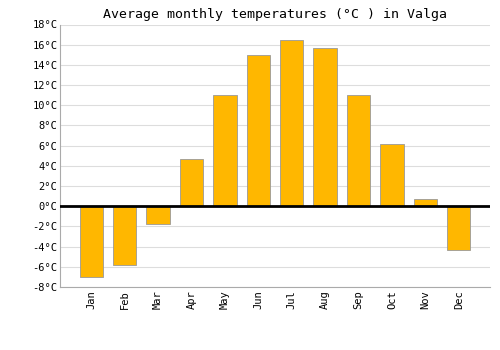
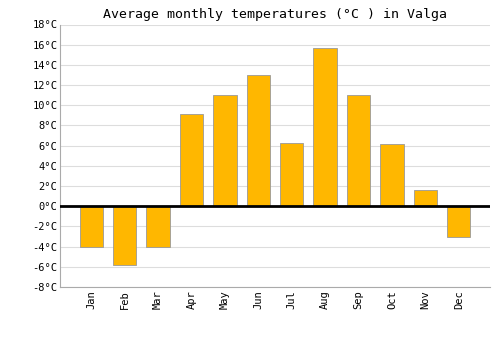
Jan: -7.0°C -> -4.0°C
Mar: -1.8°C -> -4.0°C
Apr: 4.7°C -> 9.1°C
Jun: 15.0°C -> 13.0°C
Jul: 16.5°C -> 6.3°C
Nov: 0.7°C -> 1.6°C
Dec: -4.3°C -> -3.0°C
